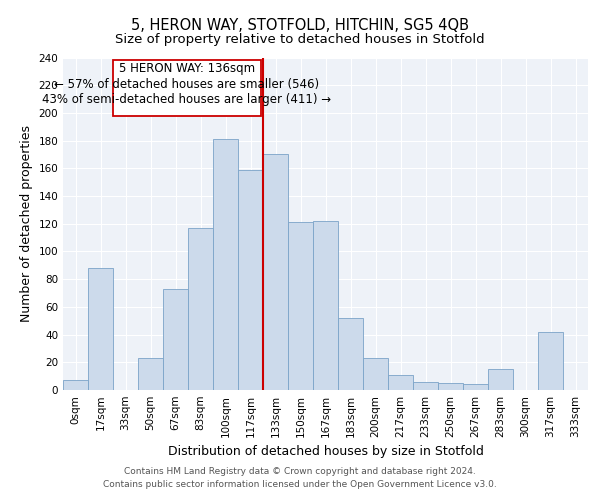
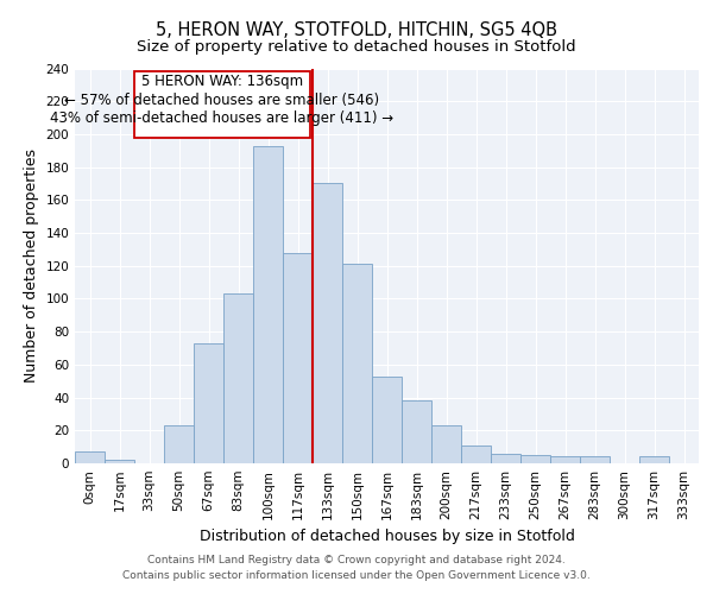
17sqm: 88 -> 2
83sqm: 117 -> 103
100sqm: 181 -> 193
117sqm: 159 -> 128
167sqm: 122 -> 53
183sqm: 52 -> 38
283sqm: 15 -> 4
317sqm: 42 -> 4
